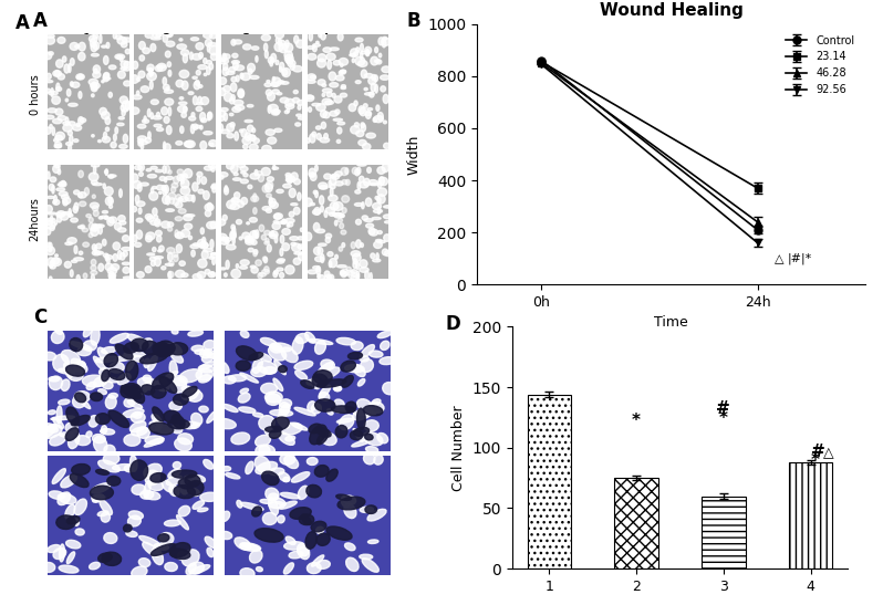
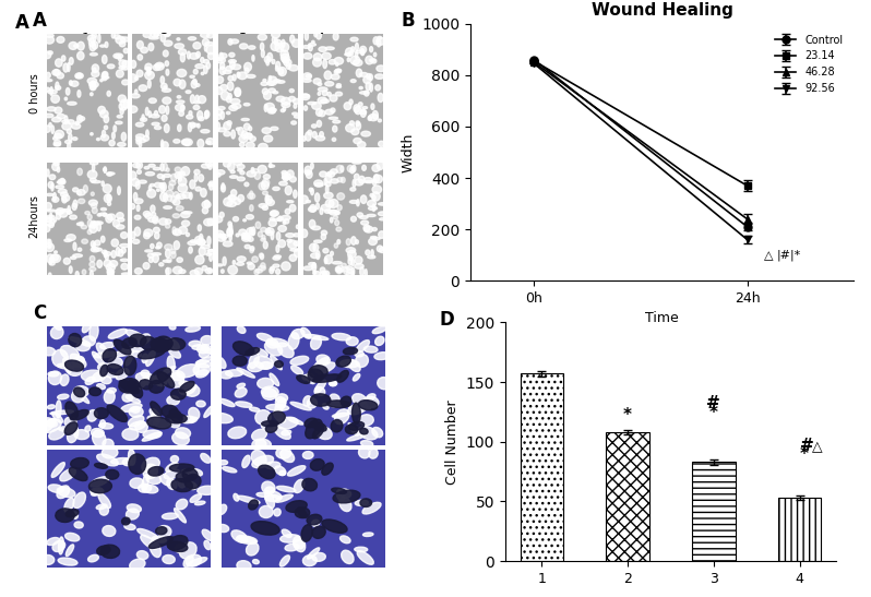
1: 144 -> 157
2: 75 -> 108
3: 60 -> 83
4: 88 -> 53
